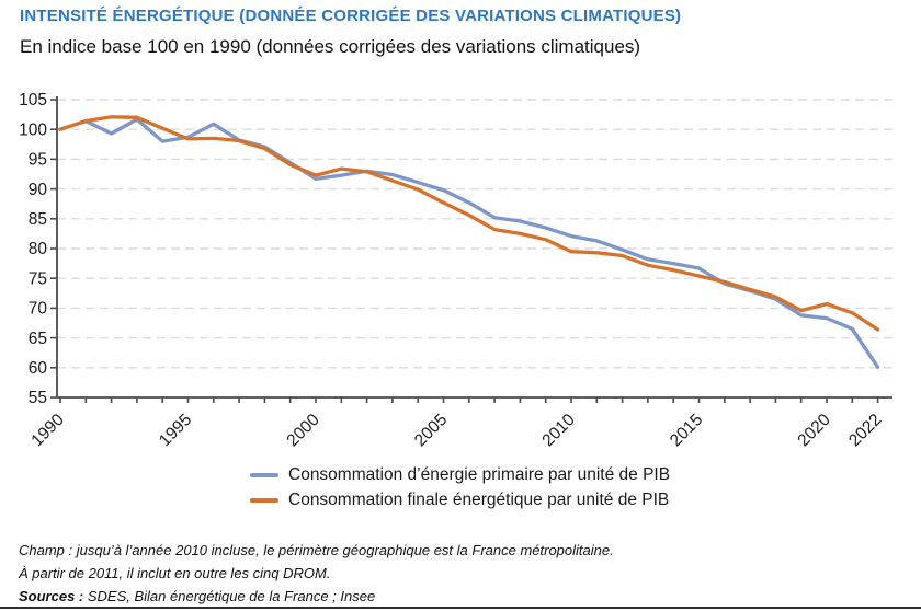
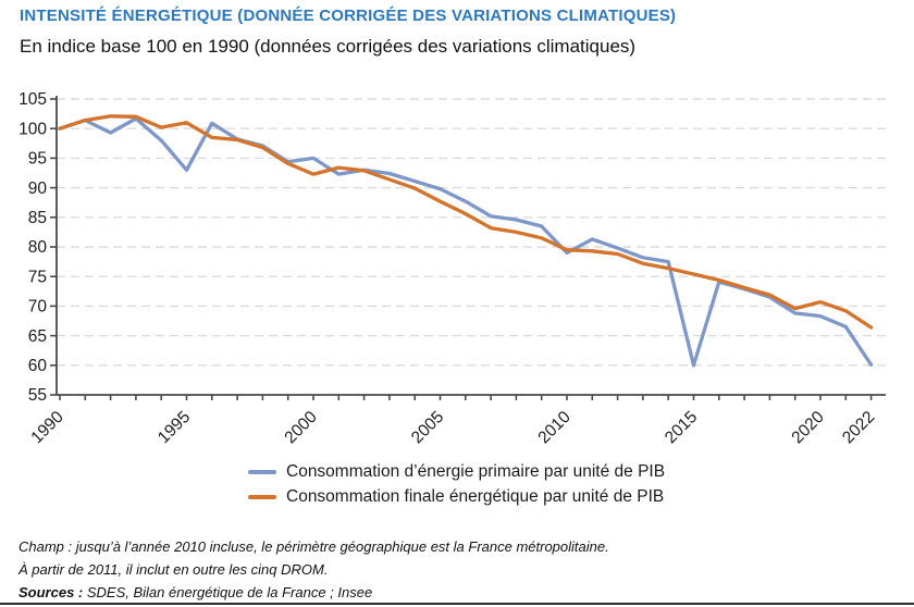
Consommation d’énergie primaire par unité de PIB/1995: 99 -> 93
Consommation finale énergétique par unité de PIB/1995: 98 -> 101
Consommation d’énergie primaire par unité de PIB/2000: 92 -> 95
Consommation d’énergie primaire par unité de PIB/2010: 82 -> 79
Consommation d’énergie primaire par unité de PIB/2015: 77 -> 60
